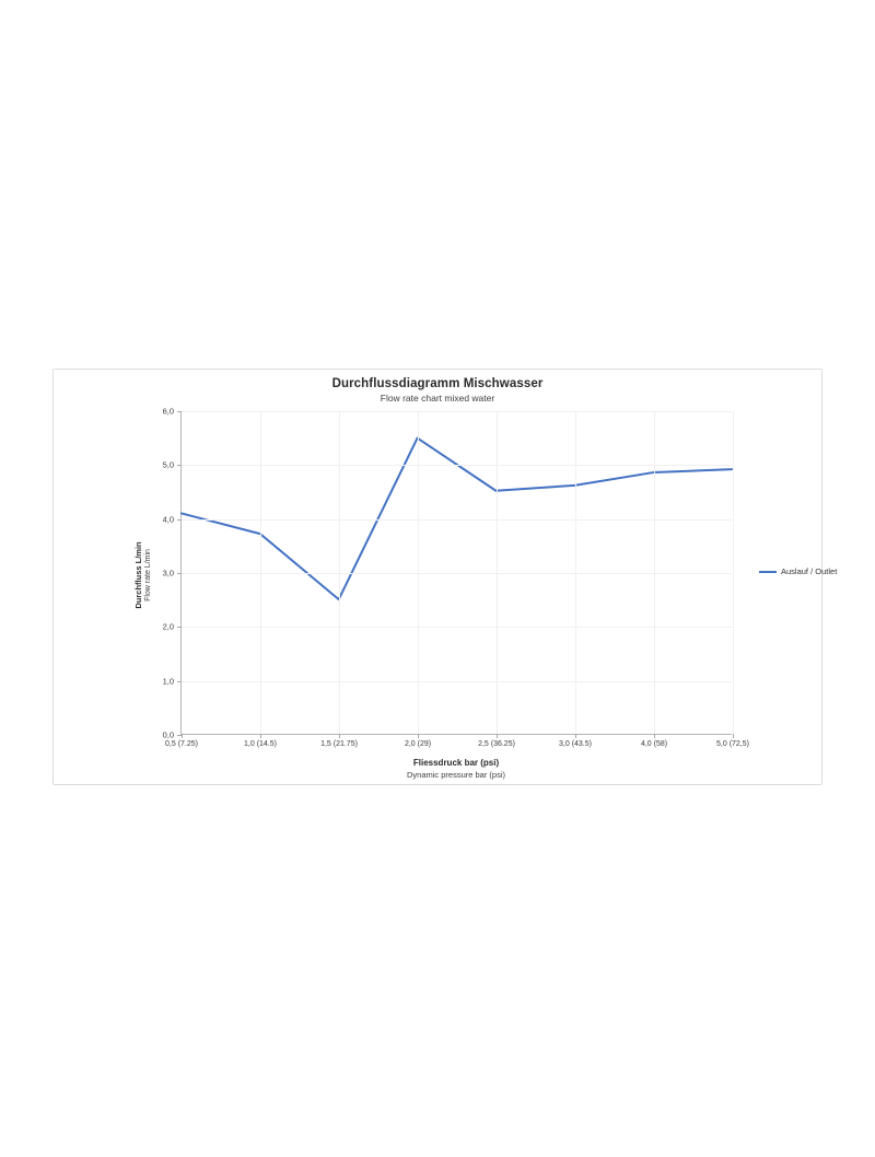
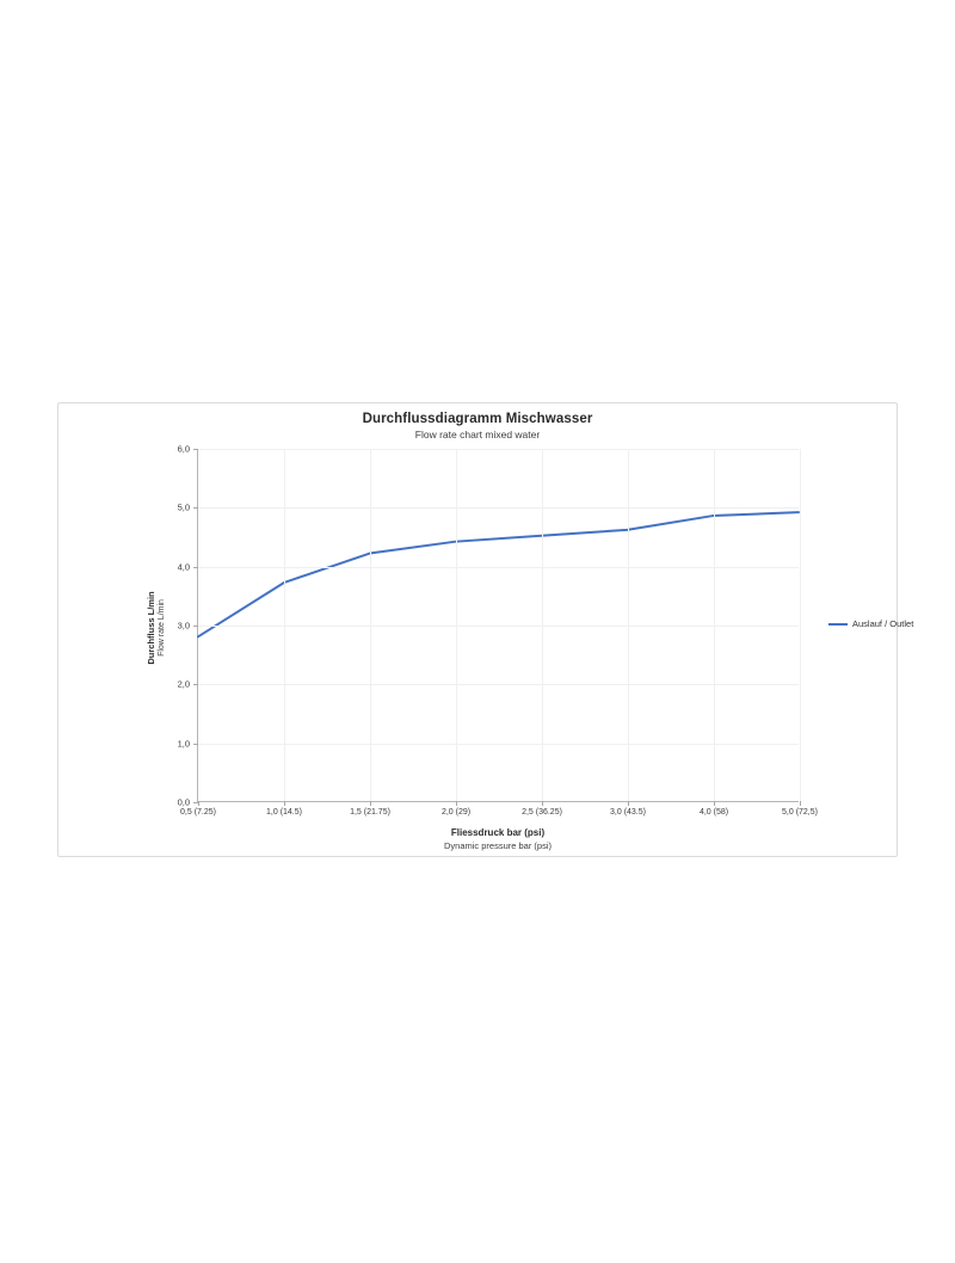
0,5 (7.25): 4,1 -> 2,8
1,5 (21.75): 2,5 -> 4,2
2,0 (29): 5,5 -> 4,4
